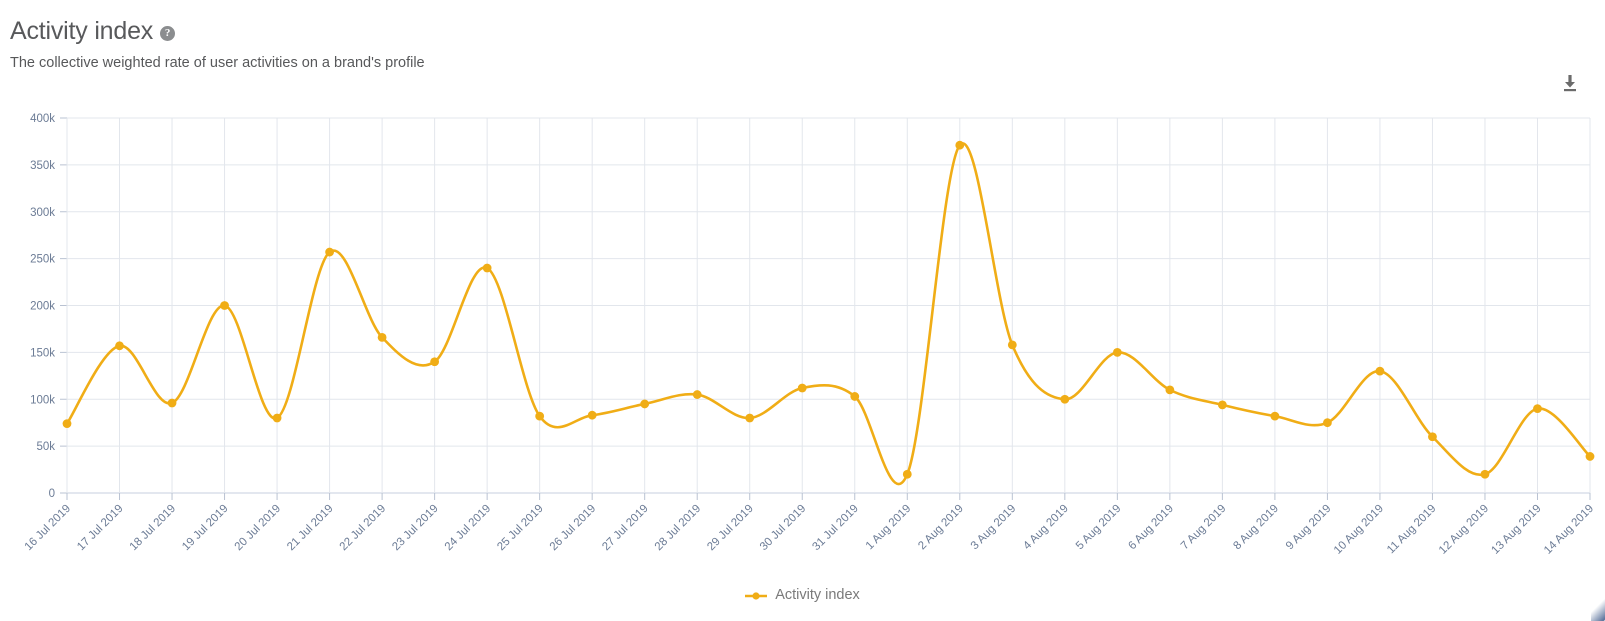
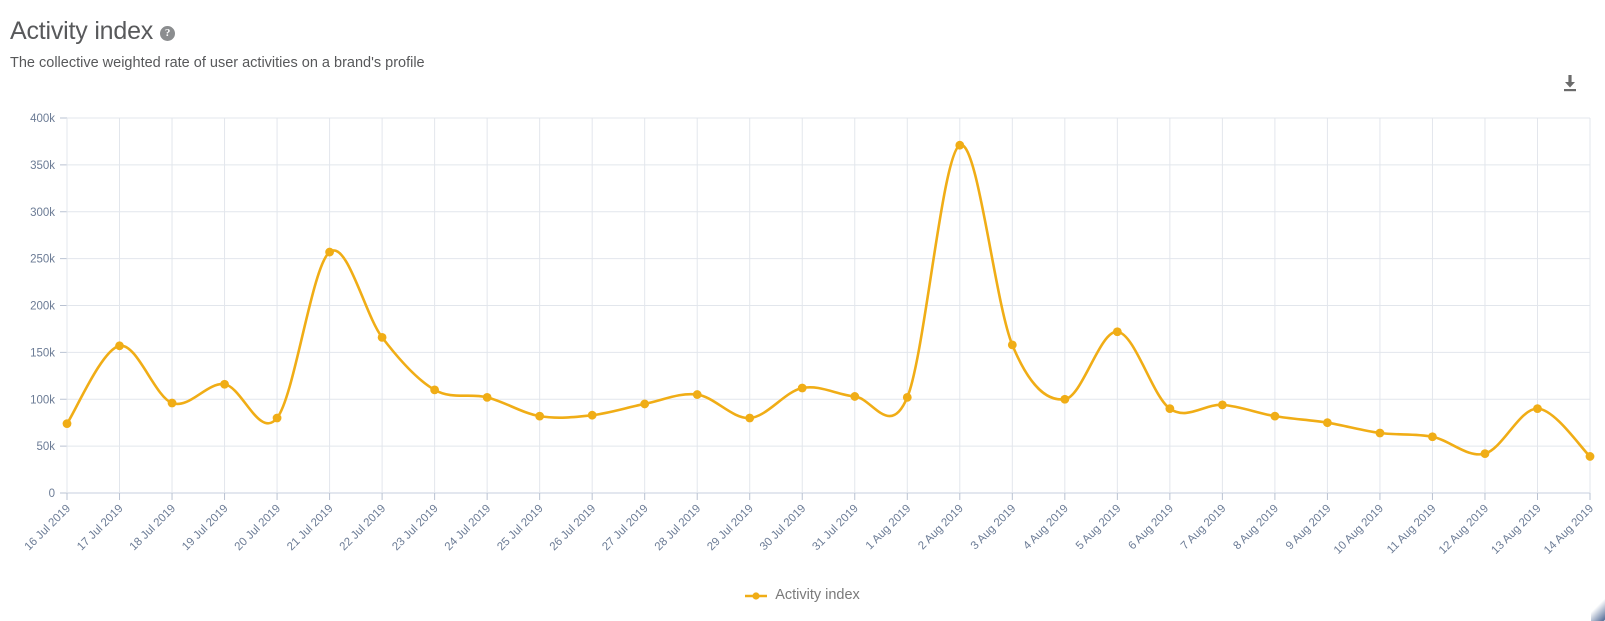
19 Jul 2019: 200k -> 120k
23 Jul 2019: 140k -> 110k
24 Jul 2019: 240k -> 100k
1 Aug 2019: 20k -> 100k
5 Aug 2019: 150k -> 170k
6 Aug 2019: 110k -> 90k
10 Aug 2019: 130k -> 60k
12 Aug 2019: 20k -> 40k
